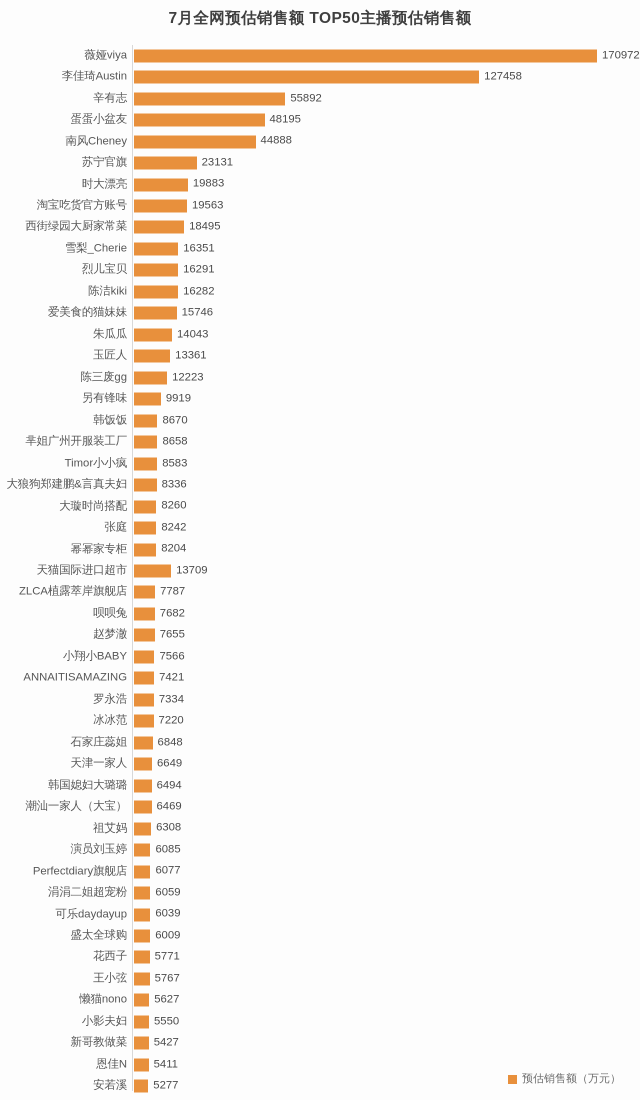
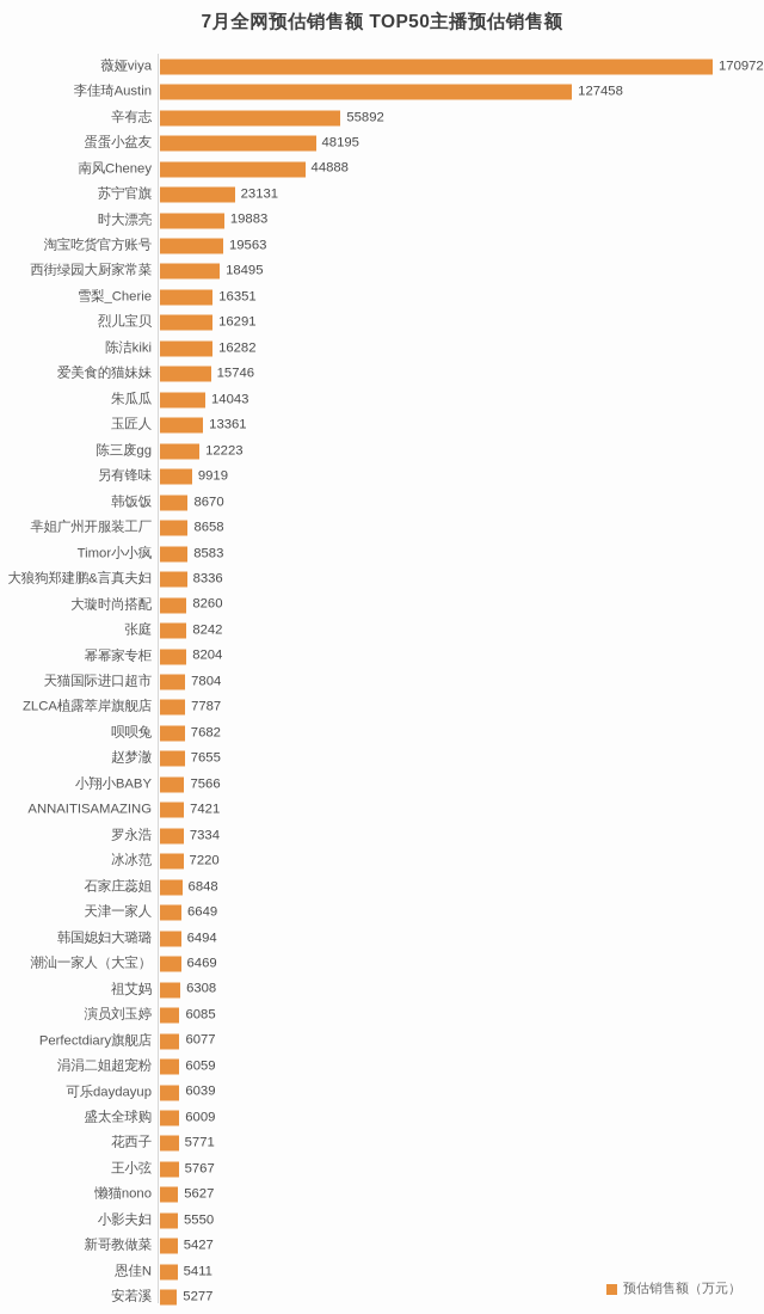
天猫国际进口超市: 13709 -> 7804
